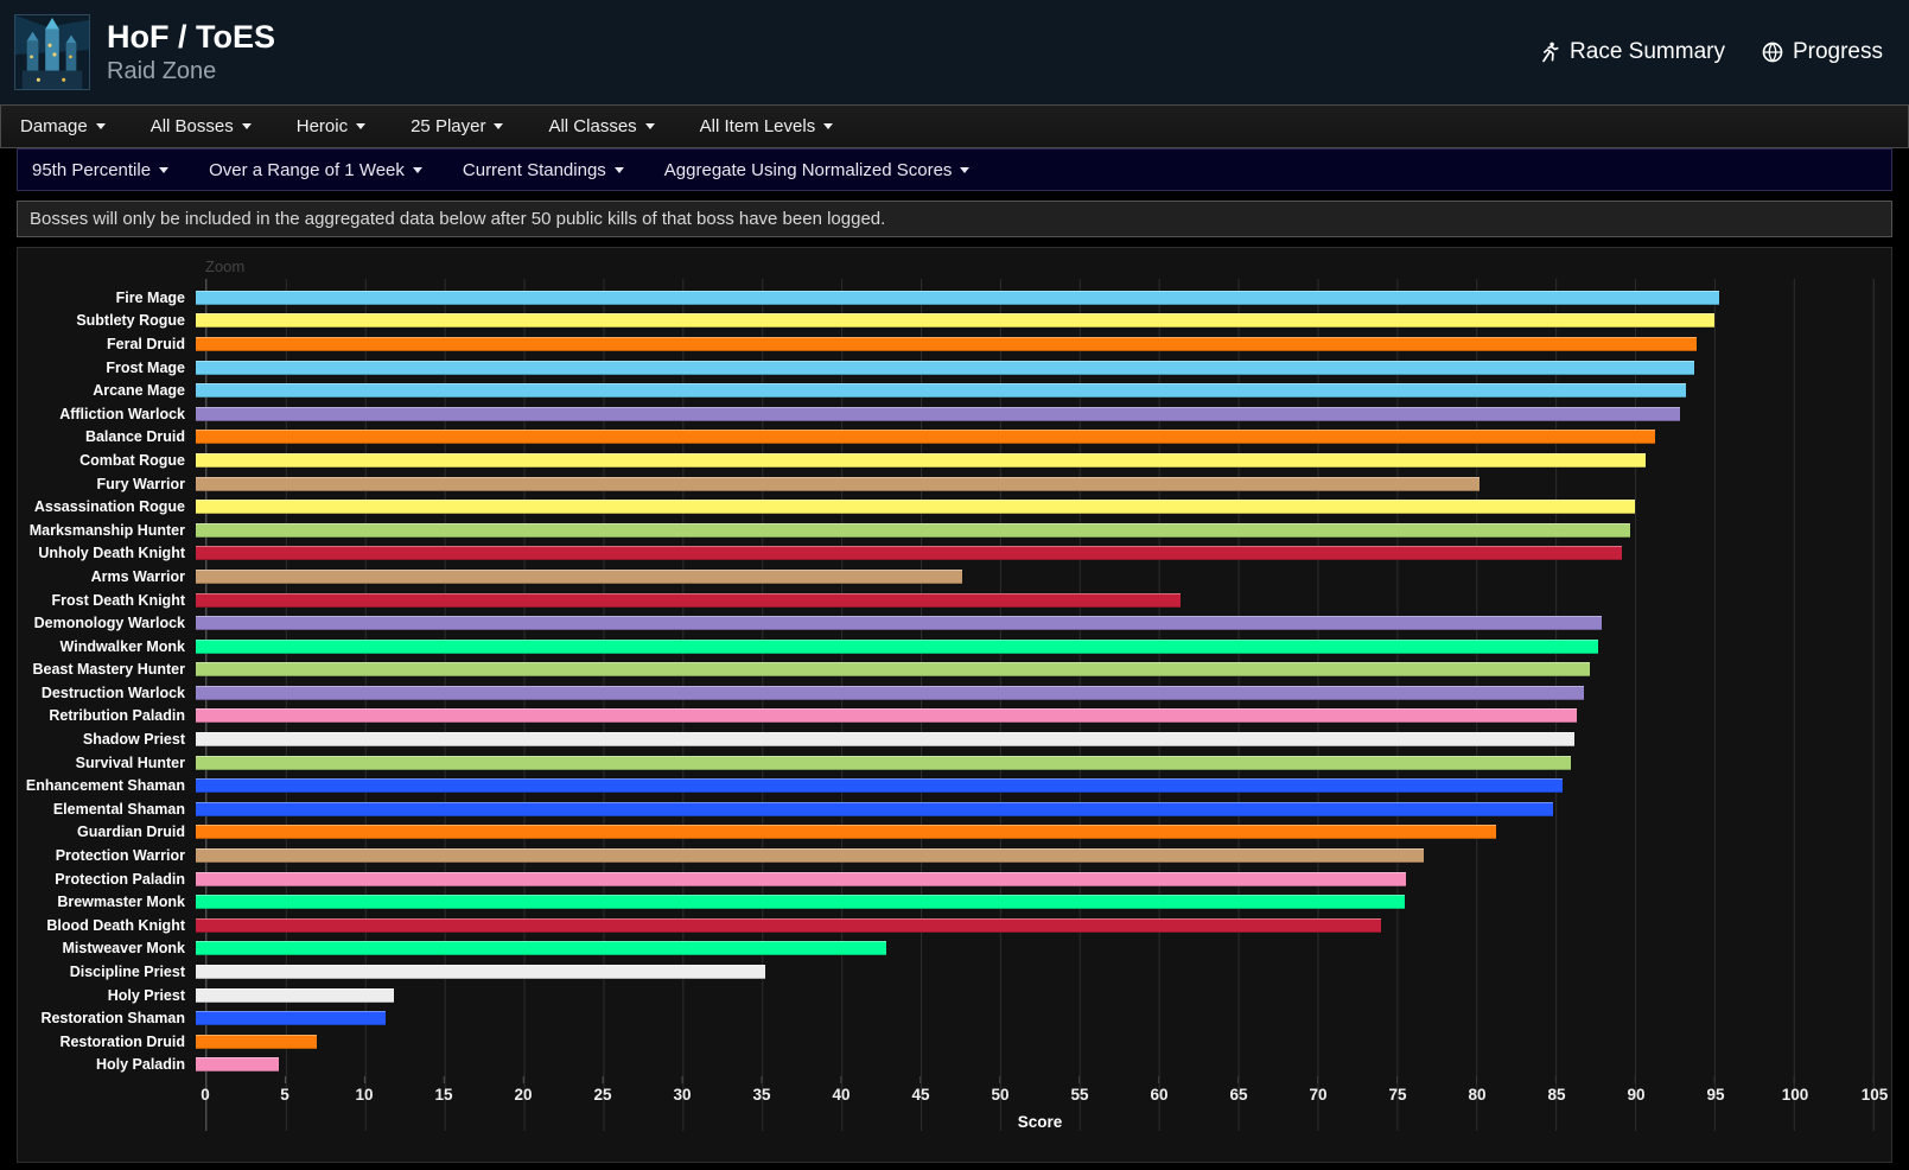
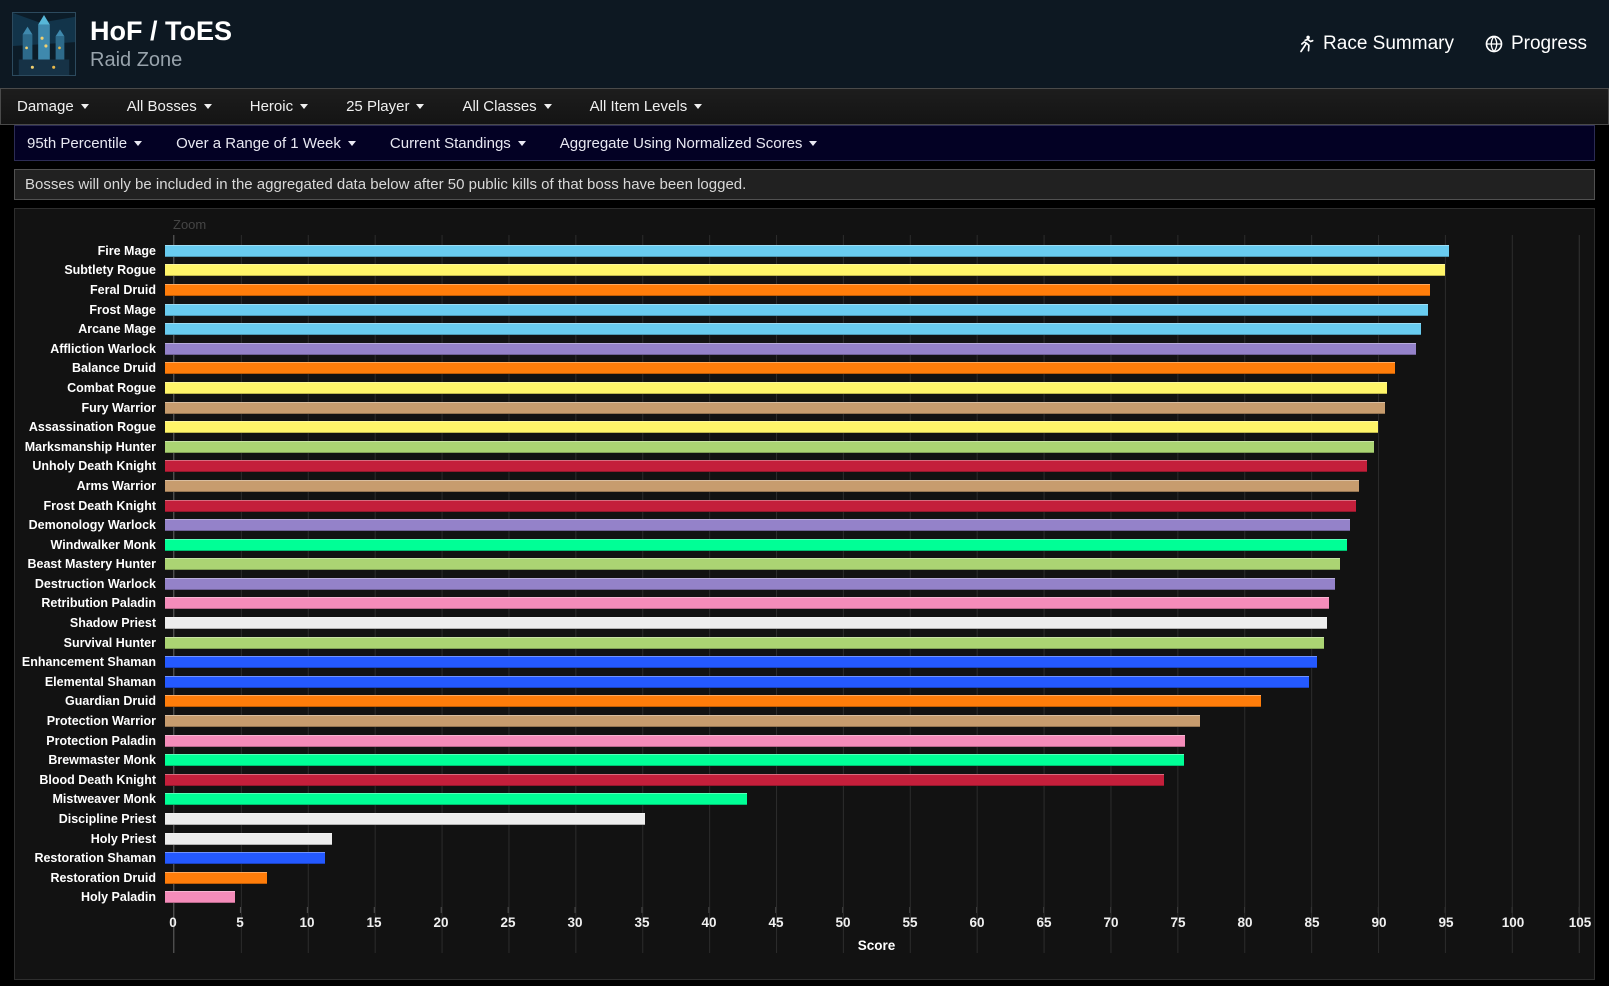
Fury Warrior: 80.3 -> 90.5
Arms Warrior: 47.9 -> 88.6
Frost Death Knight: 61.6 -> 88.4
